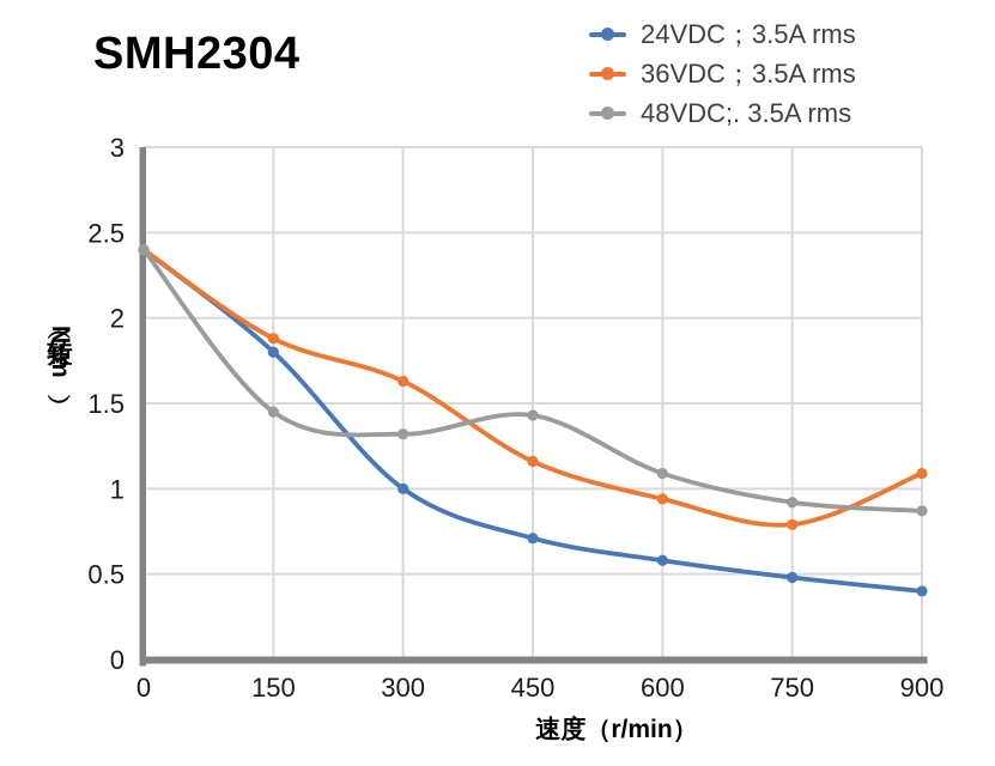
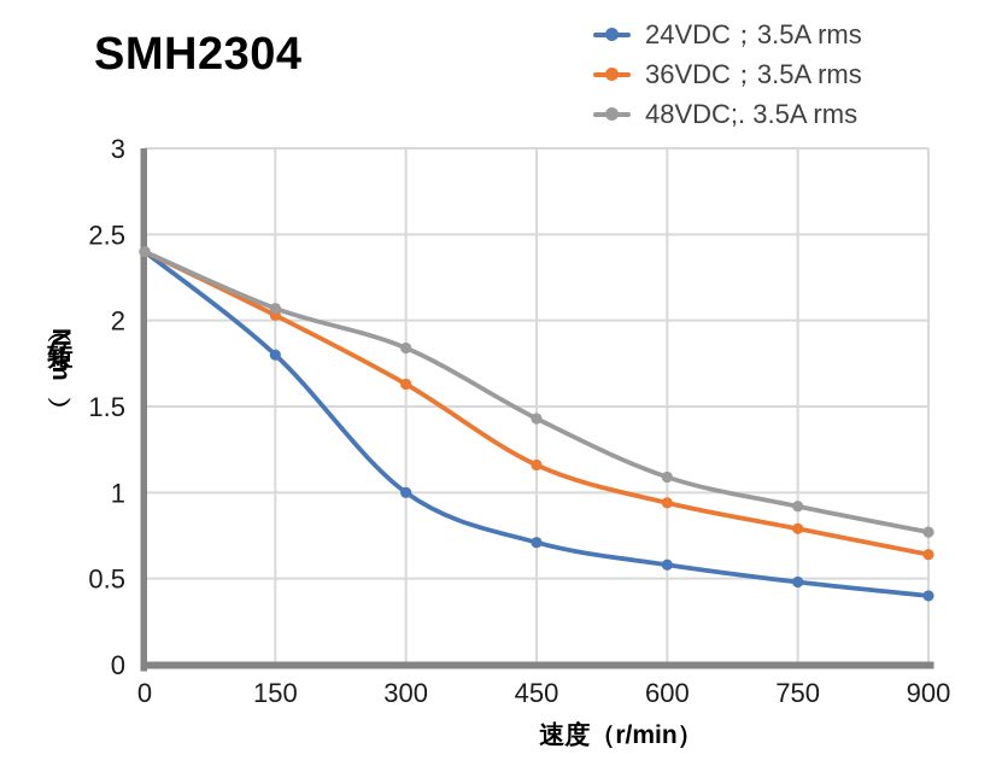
36VDC；3.5A rms/150: 1.88 -> 2.03
48VDC;. 3.5A rms/150: 1.45 -> 2.07
48VDC;. 3.5A rms/300: 1.32 -> 1.84
36VDC；3.5A rms/900: 1.09 -> 0.64
48VDC;. 3.5A rms/900: 0.87 -> 0.77
